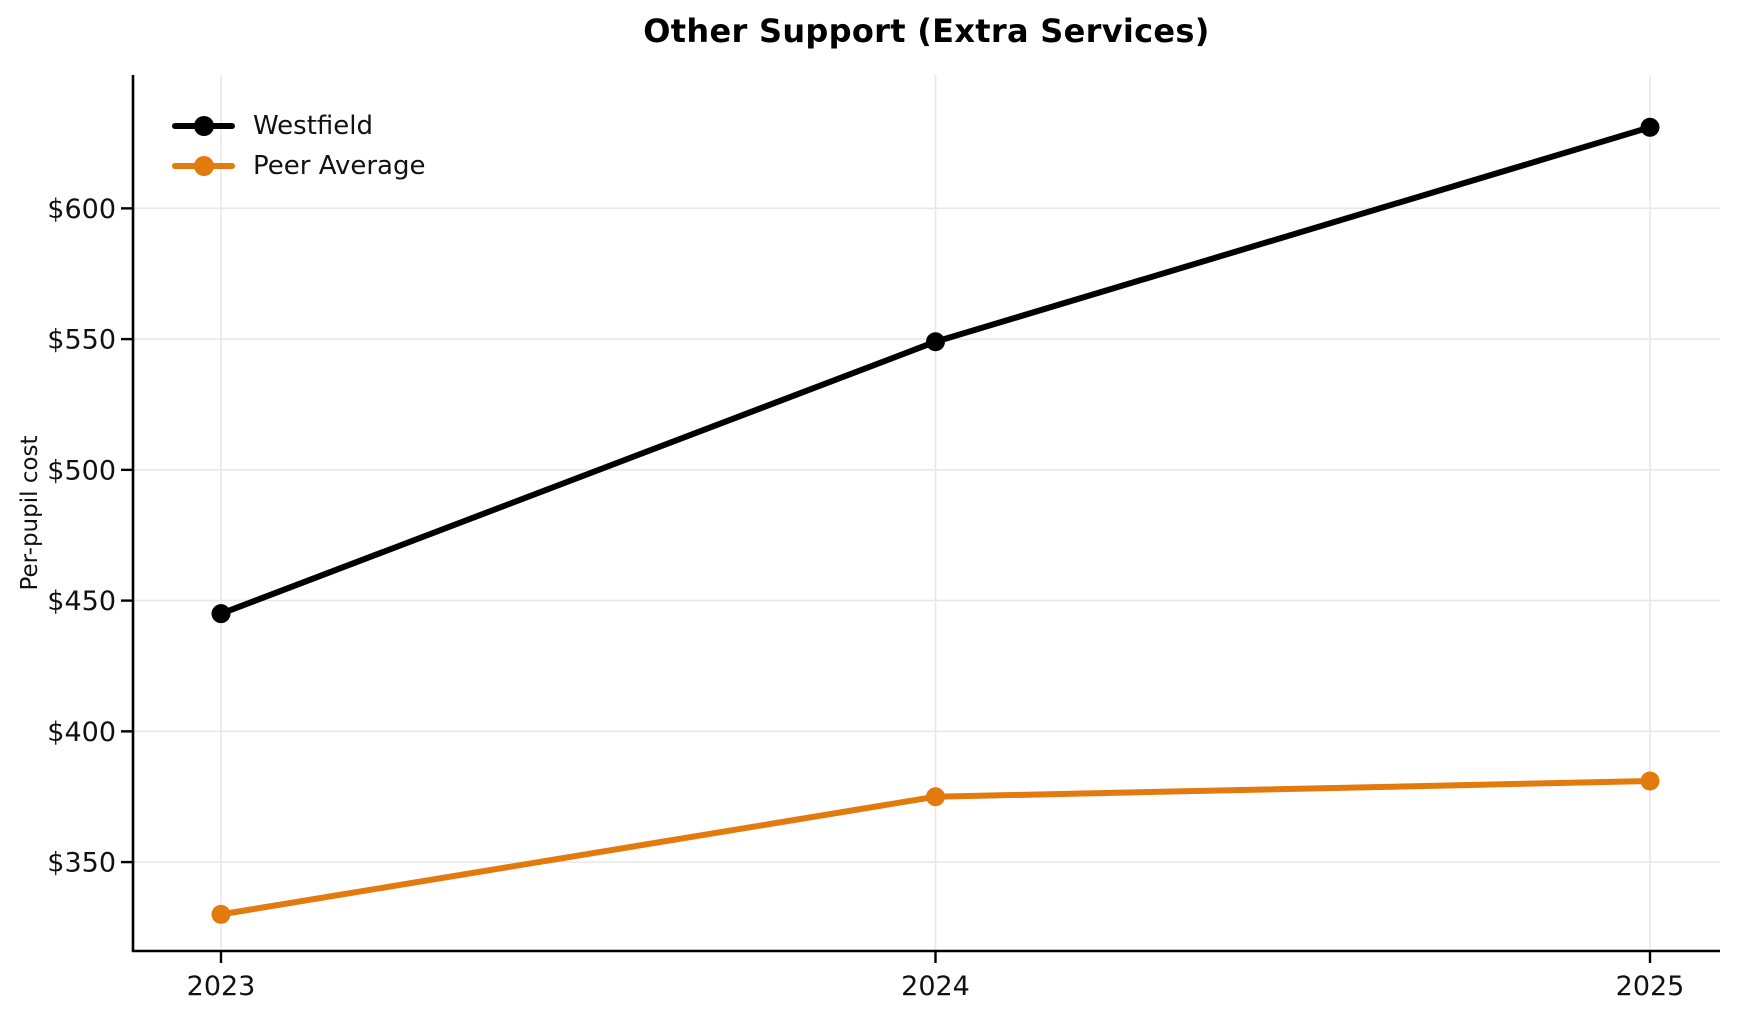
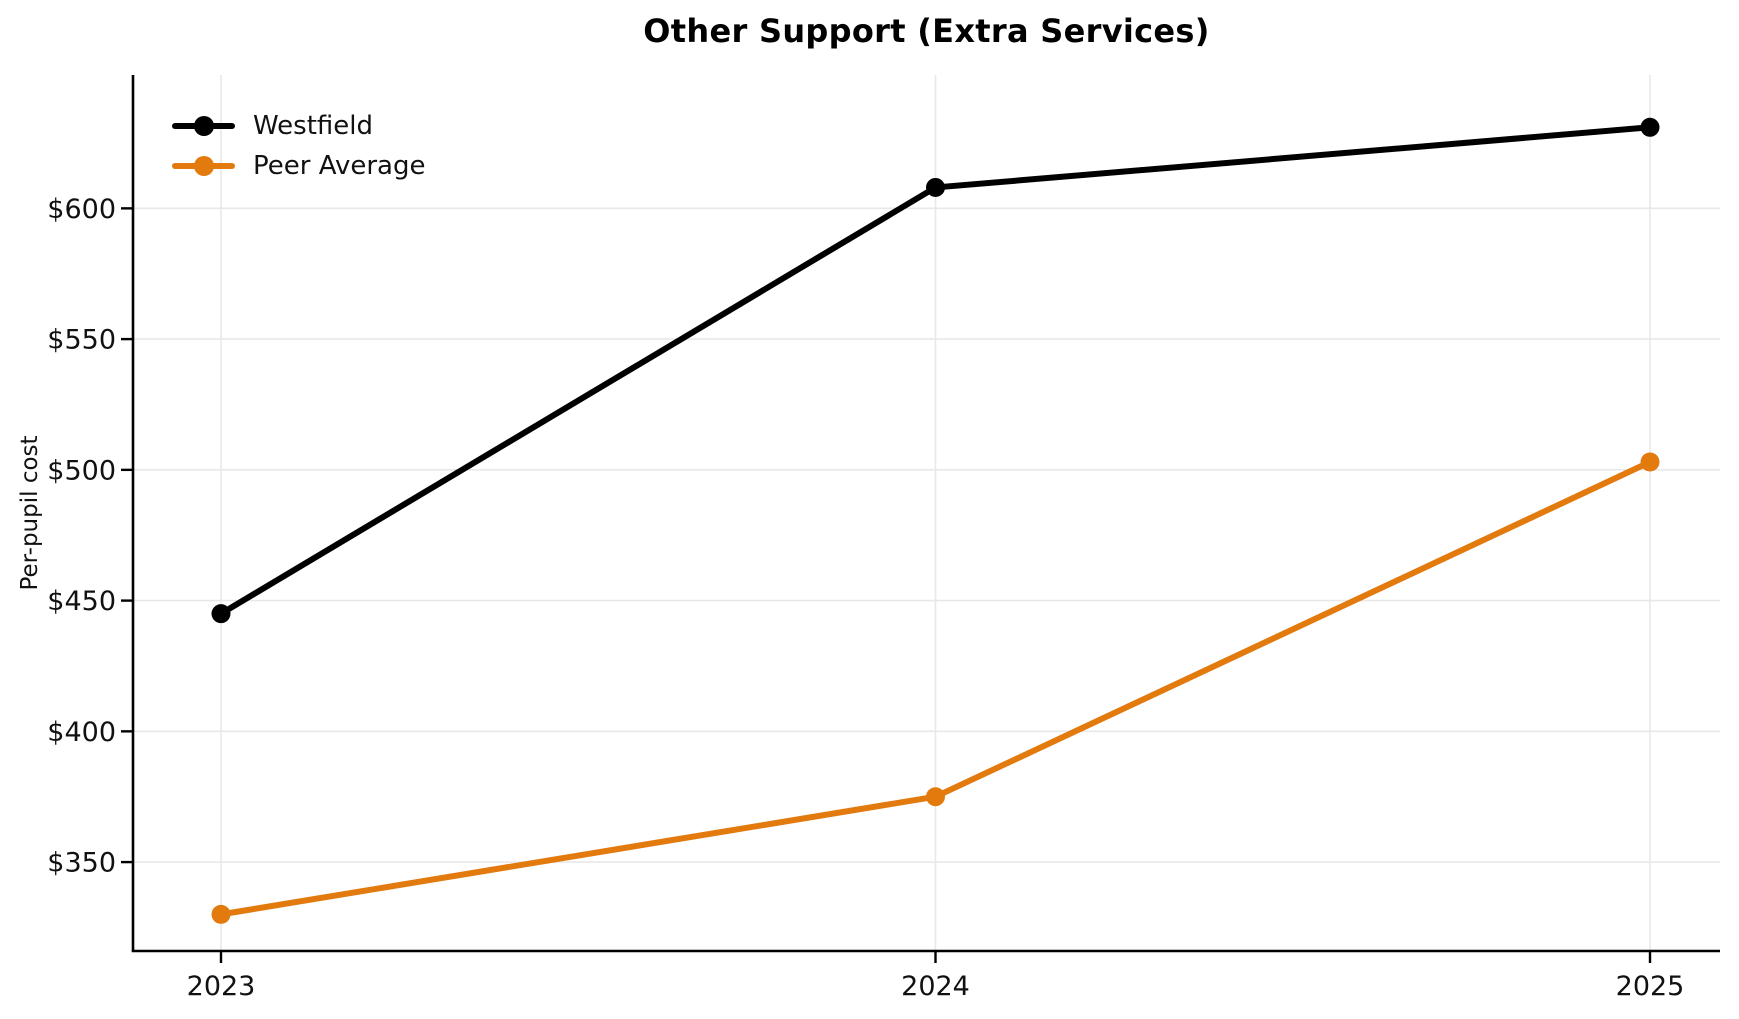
Westfield/2024: $549 -> $608
Peer Average/2025: $381 -> $503
